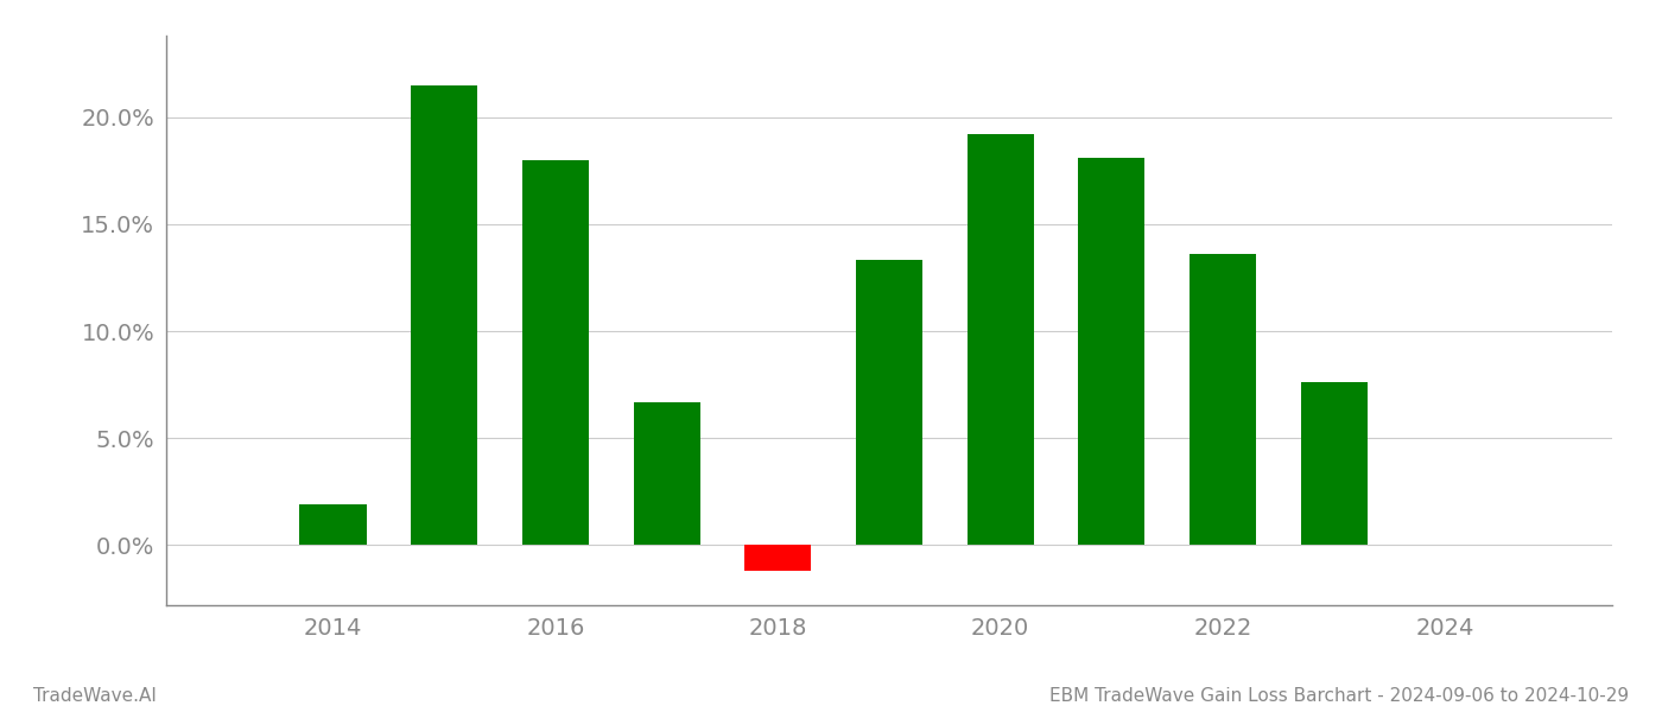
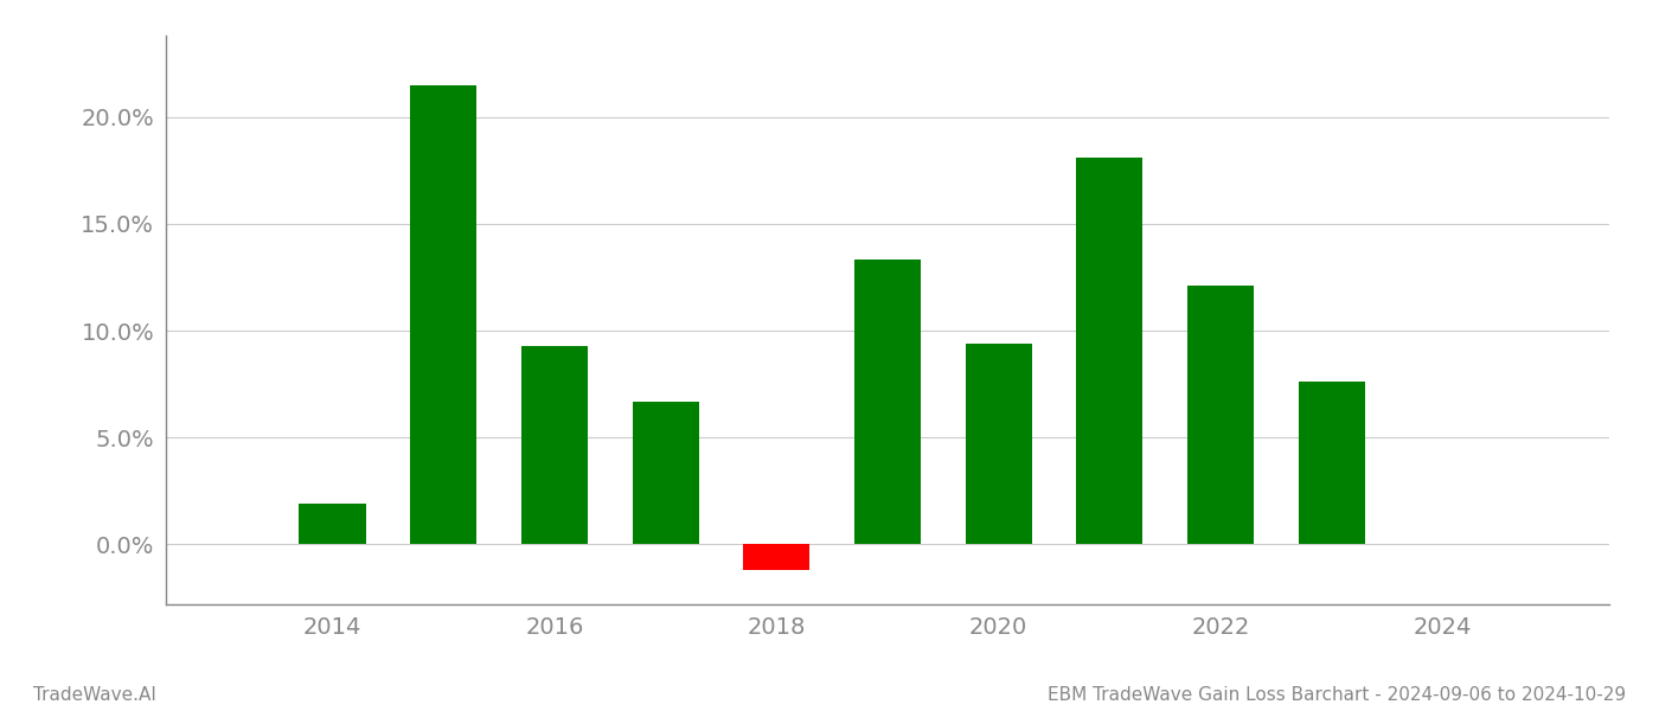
2016: 18.0% -> 9.3%
2020: 19.2% -> 9.4%
2022: 13.6% -> 12.1%
